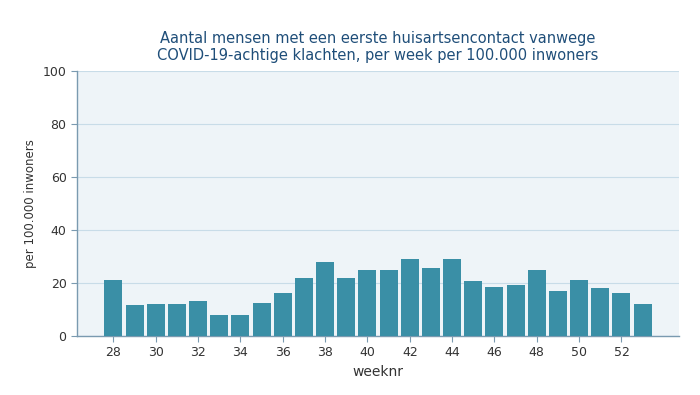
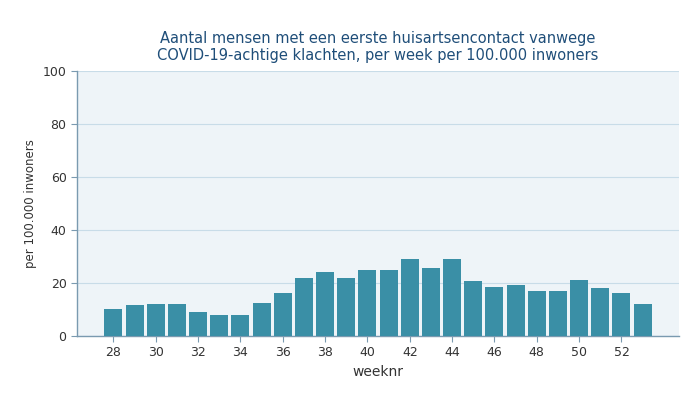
28: 21.0 -> 10.0
32: 13.0 -> 9.0
38: 28.0 -> 24.0
48: 25.0 -> 17.0
